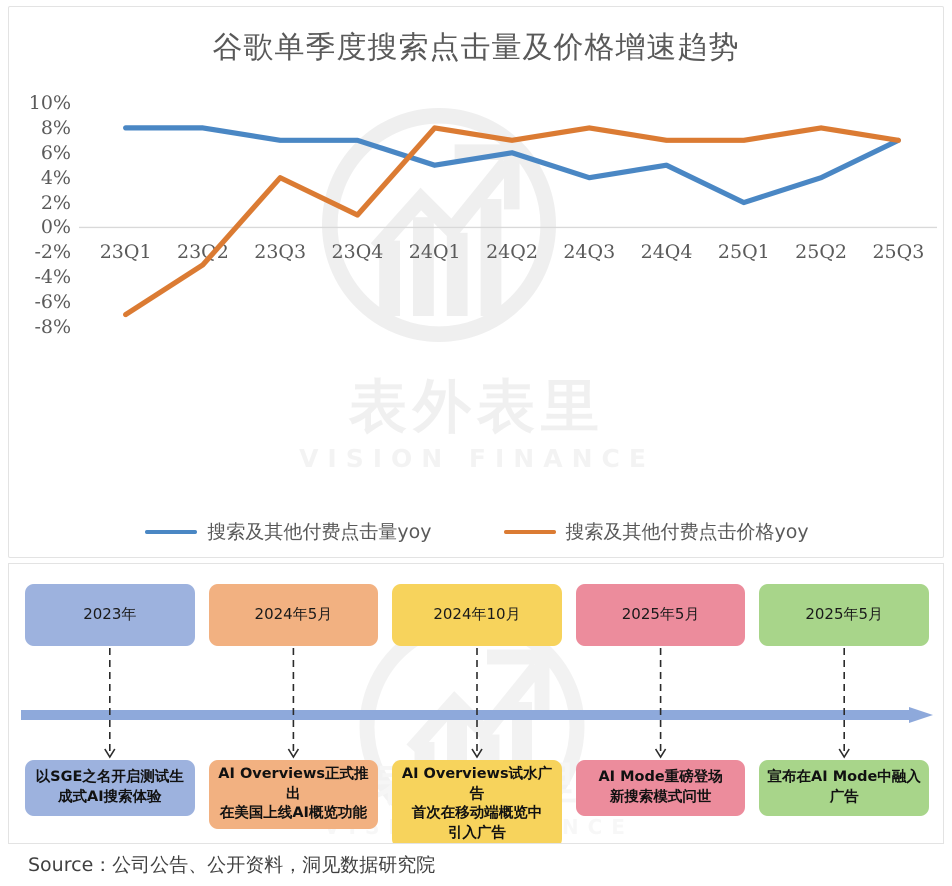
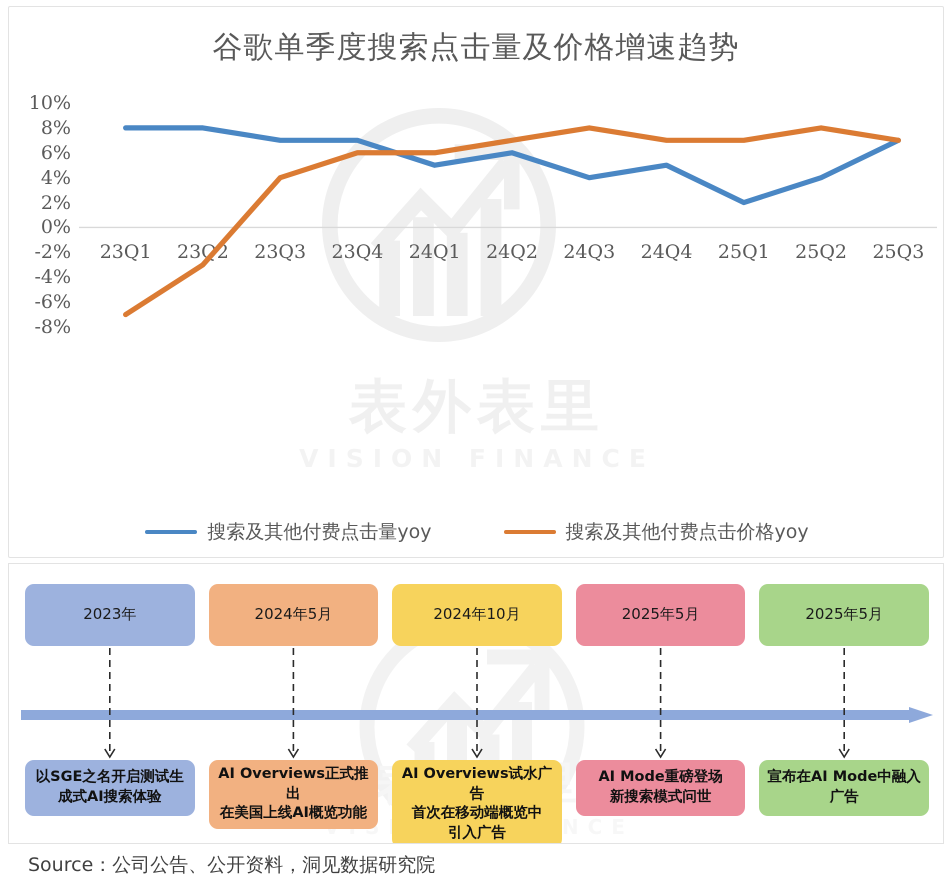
搜索及其他付费点击价格yoy/23Q4: 1% -> 6%
搜索及其他付费点击价格yoy/24Q1: 8% -> 6%
